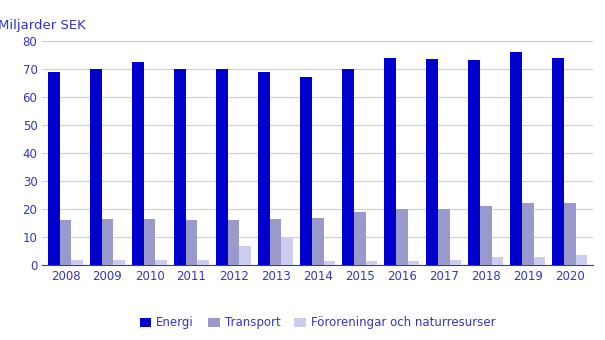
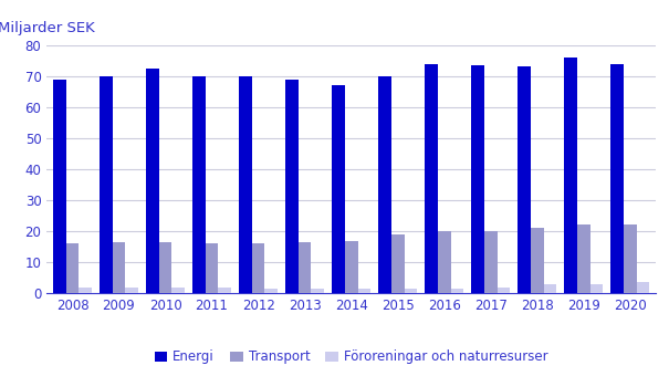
Föroreningar och naturresurser/2012: 7.0 -> 1.5
Föroreningar och naturresurser/2013: 10.0 -> 1.5
